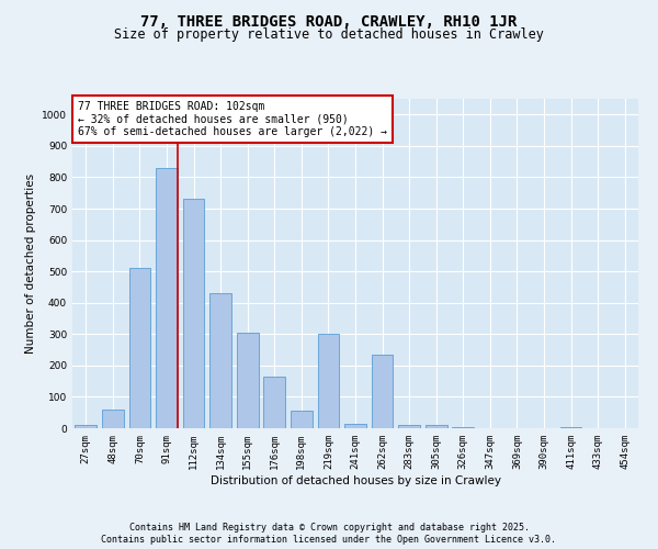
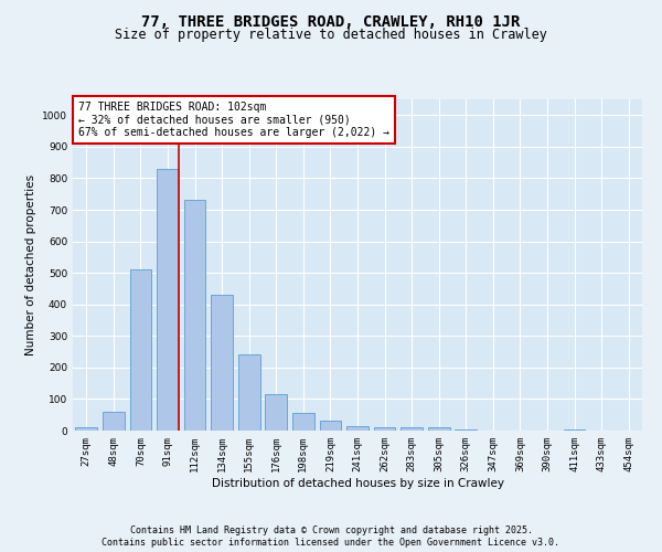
155sqm: 305 -> 240
176sqm: 165 -> 115
219sqm: 300 -> 30
262sqm: 235 -> 10
